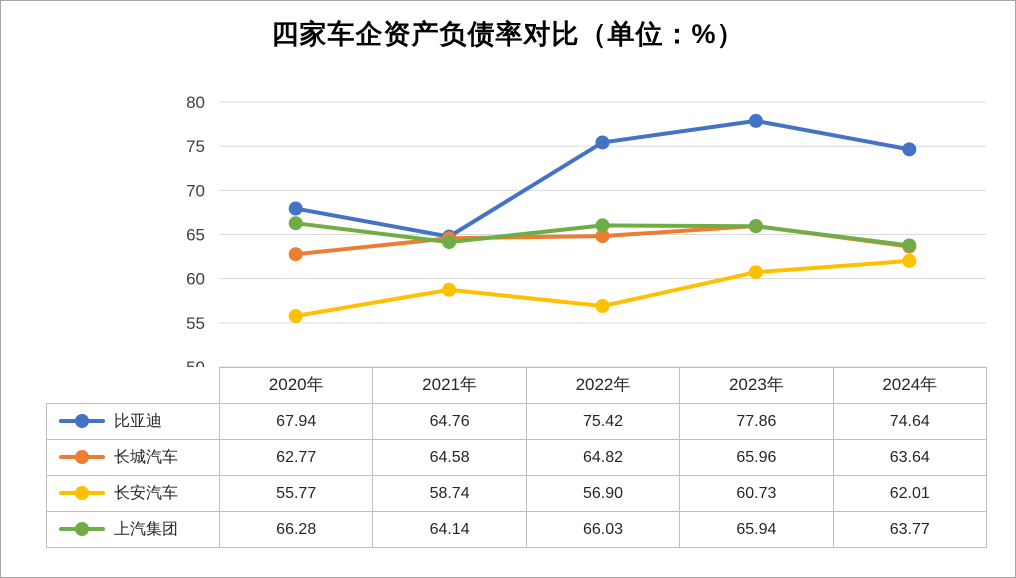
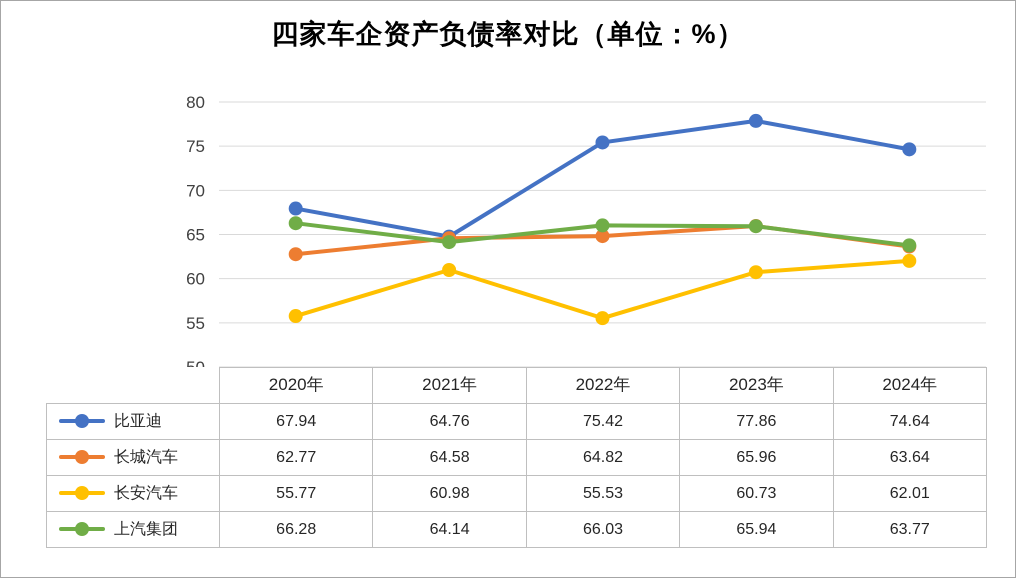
长安汽车/2021年: 58.74 -> 60.98
长安汽车/2022年: 56.90 -> 55.53
